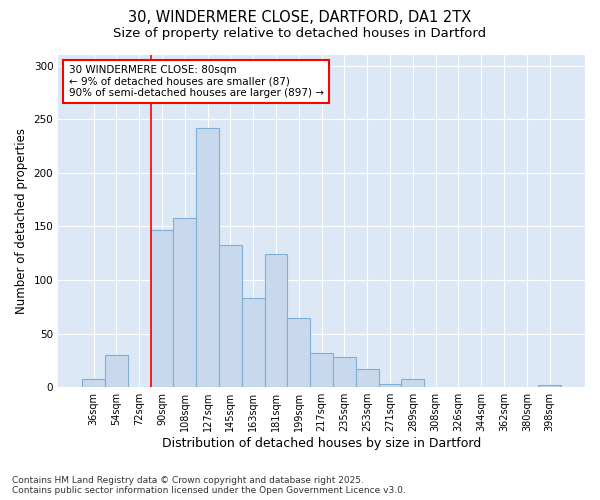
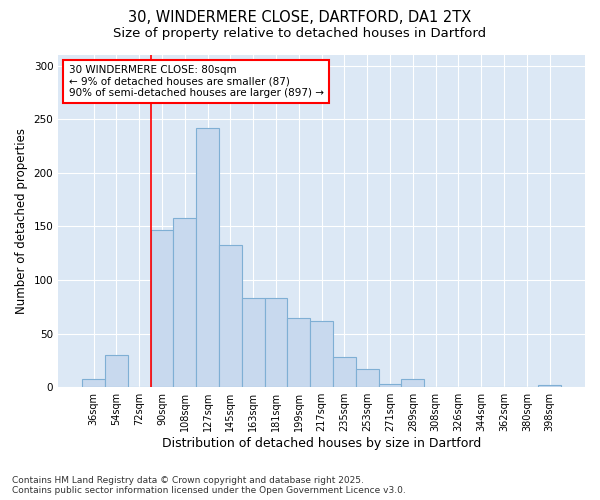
181sqm: 124 -> 83
217sqm: 32 -> 62
